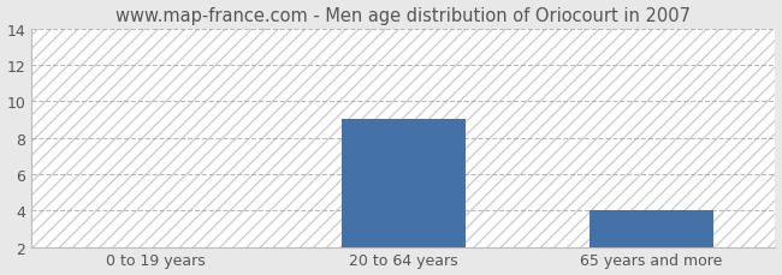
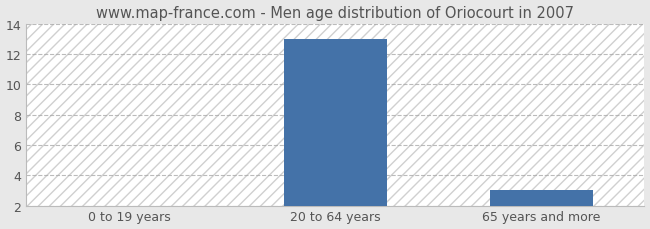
20 to 64 years: 9 -> 13
65 years and more: 4 -> 3
